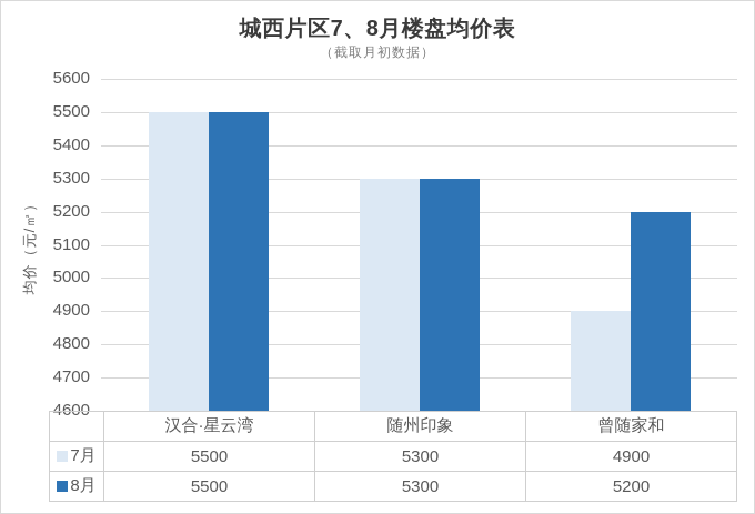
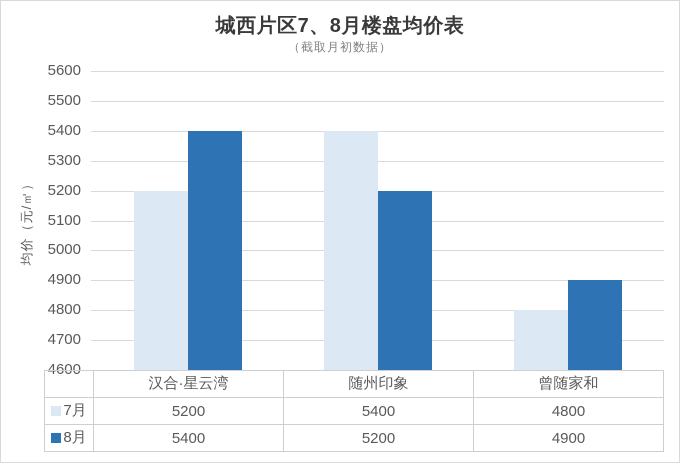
7月/汉合·星云湾: 5500 -> 5200
8月/汉合·星云湾: 5500 -> 5400
7月/随州印象: 5300 -> 5400
8月/随州印象: 5300 -> 5200
7月/曾随家和: 4900 -> 4800
8月/曾随家和: 5200 -> 4900
